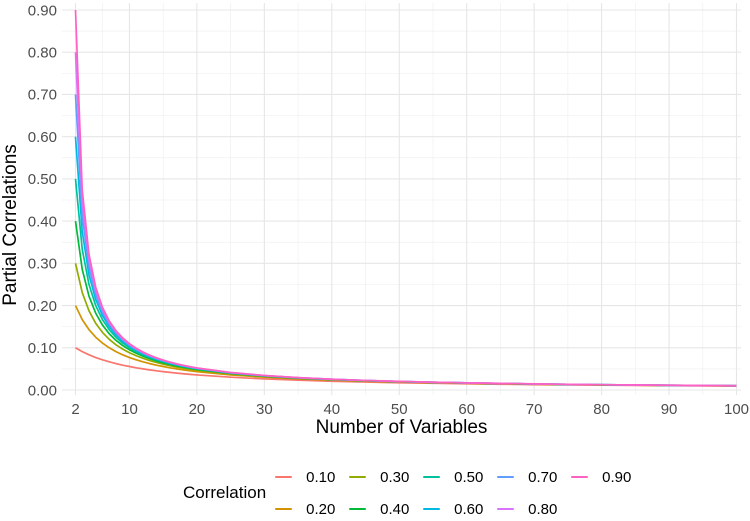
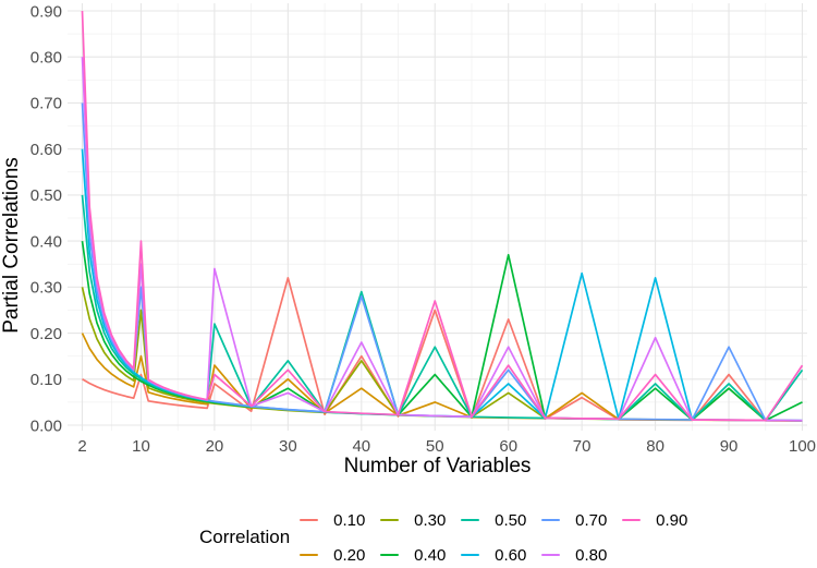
0.10/10: 0.06 -> 0.11
0.20/10: 0.08 -> 0.15
0.30/10: 0.09 -> 0.25
0.70/10: 0.11 -> 0.30
0.80/10: 0.11 -> 0.35
0.90/10: 0.11 -> 0.40
0.10/20: 0.04 -> 0.09
0.20/20: 0.04 -> 0.13
0.50/20: 0.05 -> 0.22
0.80/20: 0.05 -> 0.34
0.90/20: 0.05 -> 0.11
0.10/30: 0.03 -> 0.32
0.20/30: 0.03 -> 0.10
0.40/30: 0.03 -> 0.08
0.50/30: 0.03 -> 0.14
0.80/30: 0.03 -> 0.07
0.90/30: 0.03 -> 0.12
0.10/40: 0.02 -> 0.15
0.20/40: 0.02 -> 0.08
0.30/40: 0.02 -> 0.14
0.50/40: 0.03 -> 0.29
0.70/40: 0.03 -> 0.28
0.80/40: 0.03 -> 0.18
0.10/50: 0.02 -> 0.25
0.20/50: 0.02 -> 0.05
0.40/50: 0.02 -> 0.11
0.50/50: 0.02 -> 0.17
0.90/50: 0.02 -> 0.27
0.10/60: 0.01 -> 0.23
0.30/60: 0.02 -> 0.07
0.40/60: 0.02 -> 0.37
0.60/60: 0.02 -> 0.09
0.70/60: 0.02 -> 0.12
0.80/60: 0.02 -> 0.17
0.90/60: 0.02 -> 0.13
0.10/70: 0.01 -> 0.06
0.20/70: 0.01 -> 0.07
0.60/70: 0.01 -> 0.33
0.40/80: 0.01 -> 0.08
0.50/80: 0.01 -> 0.09
0.60/80: 0.01 -> 0.32
0.80/80: 0.01 -> 0.19
0.90/80: 0.01 -> 0.11
0.10/90: 0.01 -> 0.11
0.30/90: 0.01 -> 0.08
0.40/90: 0.01 -> 0.08
0.50/90: 0.01 -> 0.09
0.70/90: 0.01 -> 0.17
0.40/100: 0.01 -> 0.05
0.50/100: 0.01 -> 0.12
0.90/100: 0.01 -> 0.13
